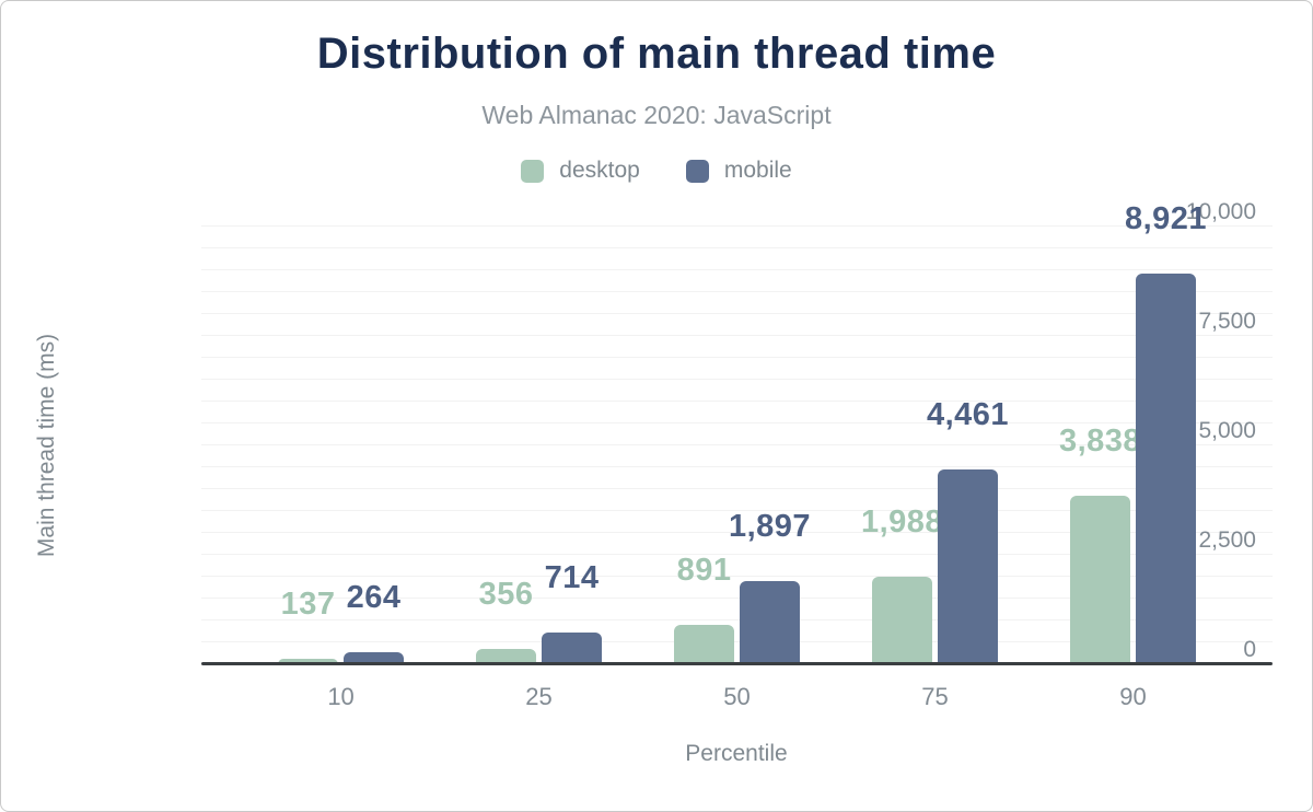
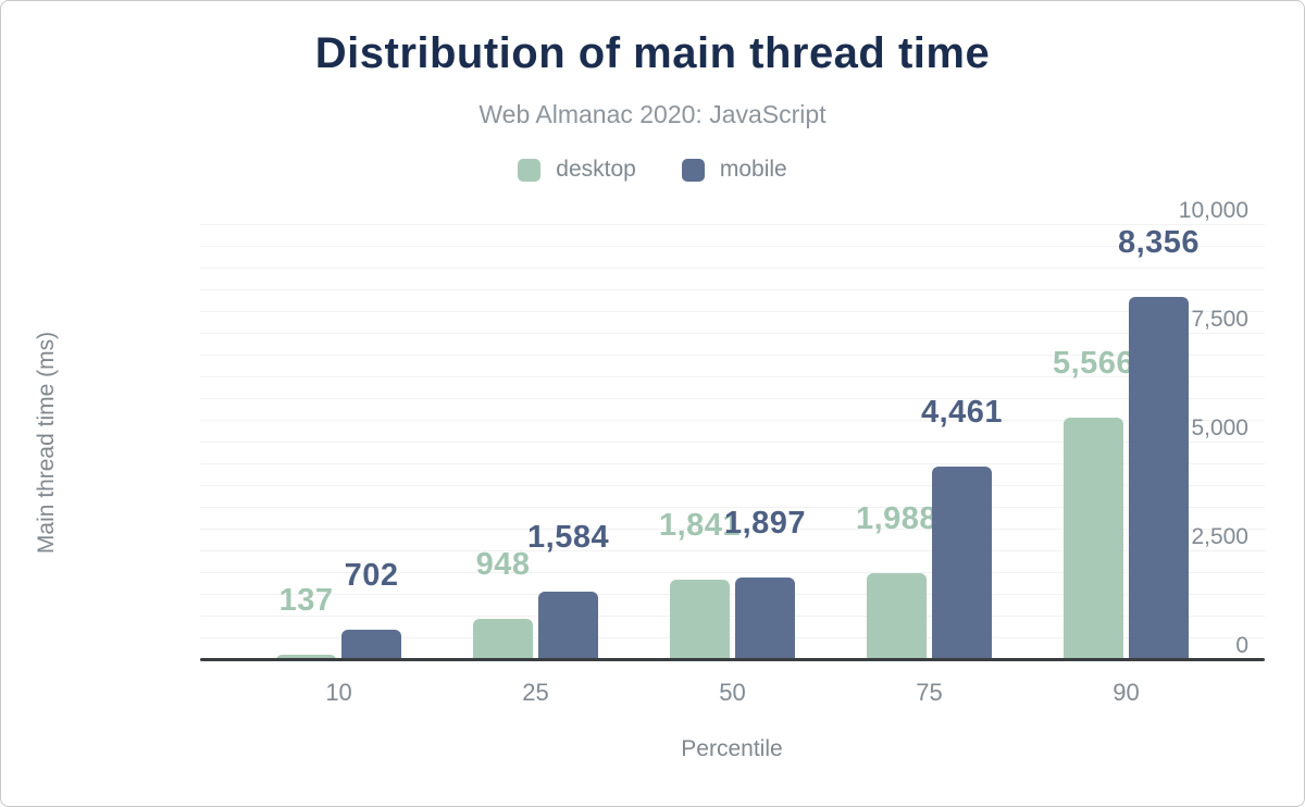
mobile/10: 264 -> 702
desktop/25: 356 -> 948
mobile/25: 714 -> 1,584
desktop/50: 891 -> 1,841
desktop/90: 3,838 -> 5,566
mobile/90: 8,921 -> 8,356
